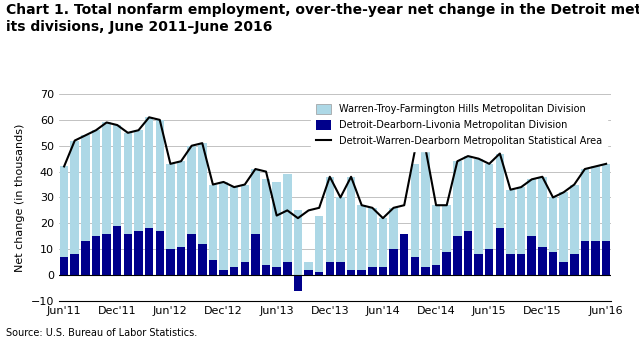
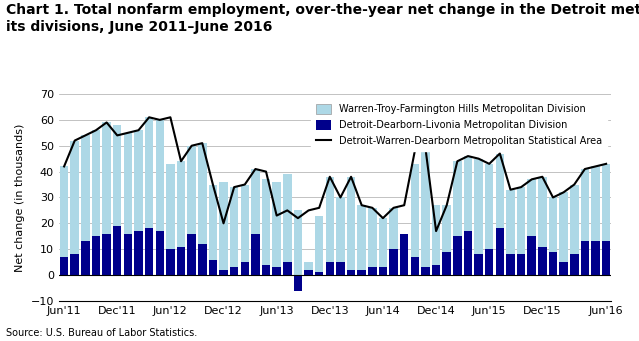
Detroit-Warren-Dearborn Metropolitan Statistical Area/Dec'11: 58 -> 54
Detroit-Warren-Dearborn Metropolitan Statistical Area/Jun'12: 43 -> 61
Detroit-Warren-Dearborn Metropolitan Statistical Area/Dec'12: 36 -> 20
Detroit-Warren-Dearborn Metropolitan Statistical Area/Dec'14: 27 -> 17
